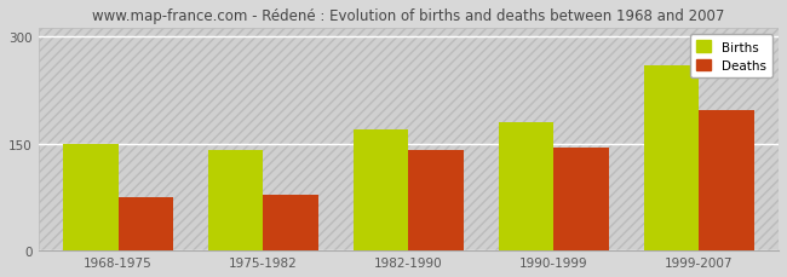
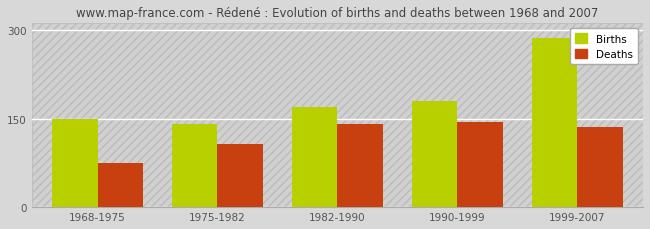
Deaths/1975-1982: 78 -> 107
Births/1999-2007: 260 -> 287
Deaths/1999-2007: 196 -> 135
